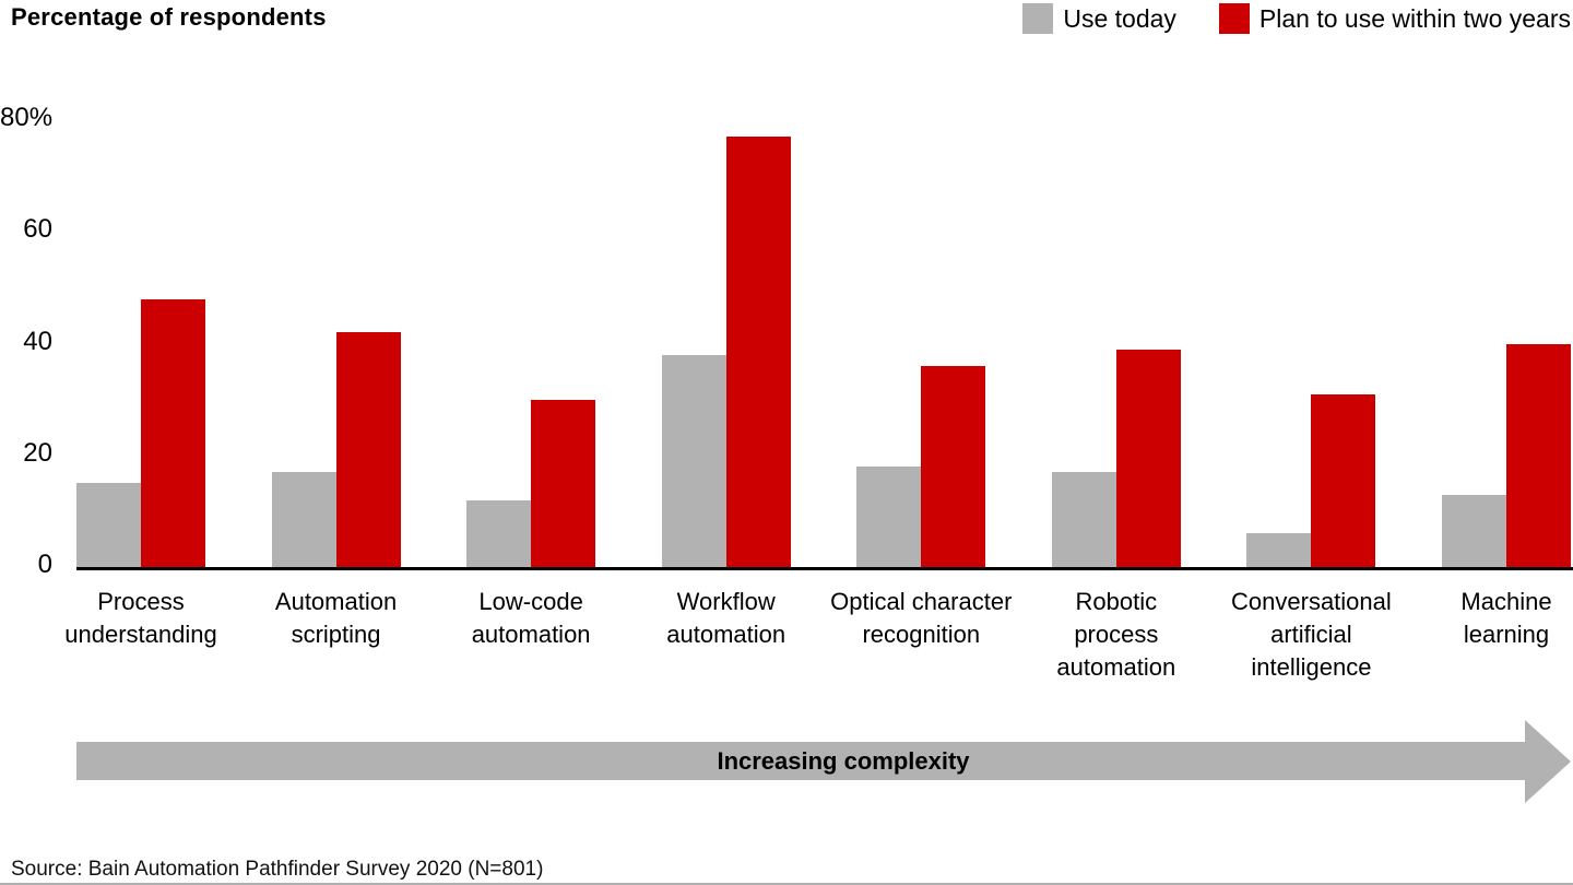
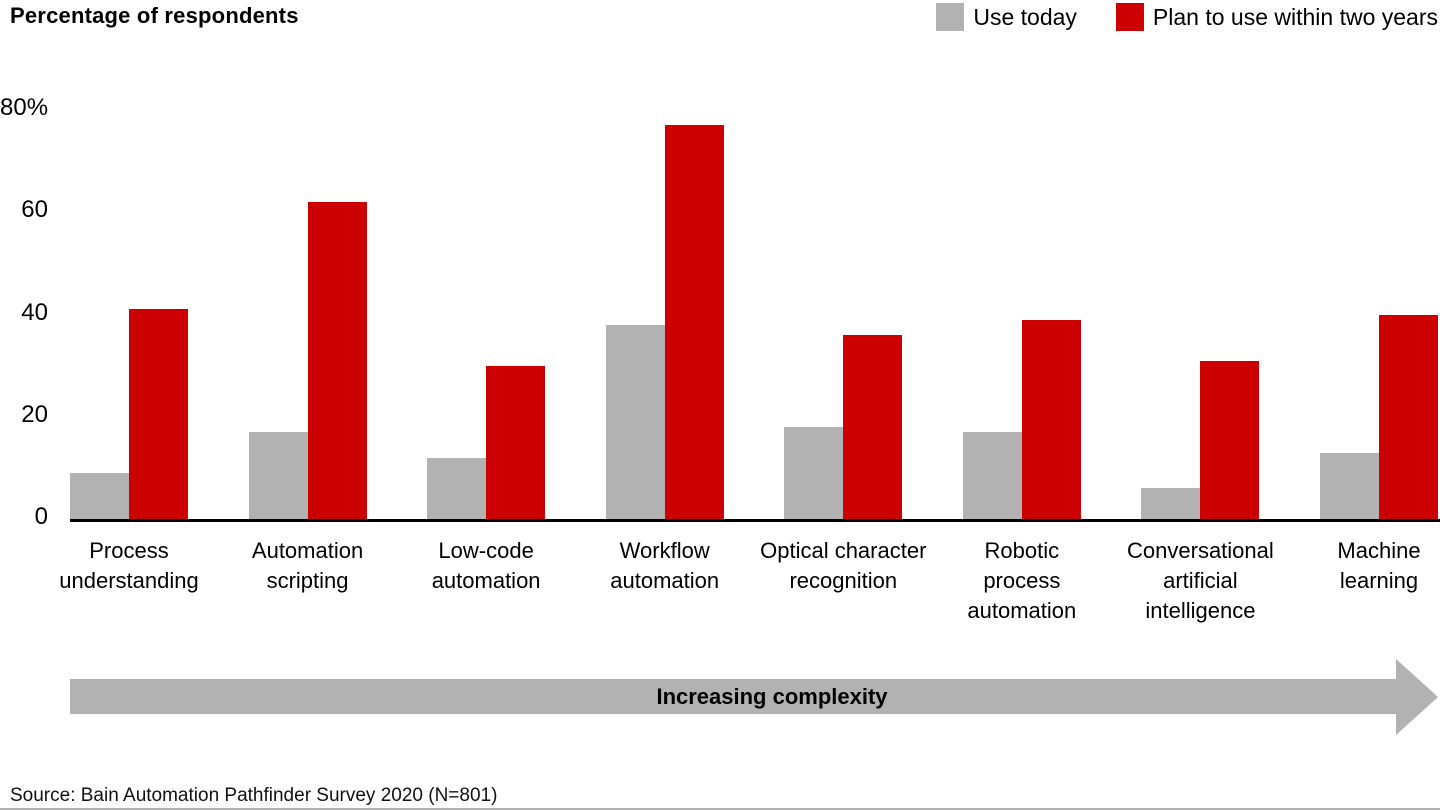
Use today/Process understanding: 15% -> 9%
Plan to use within two years/Process understanding: 48% -> 41%
Plan to use within two years/Automation scripting: 42% -> 62%
